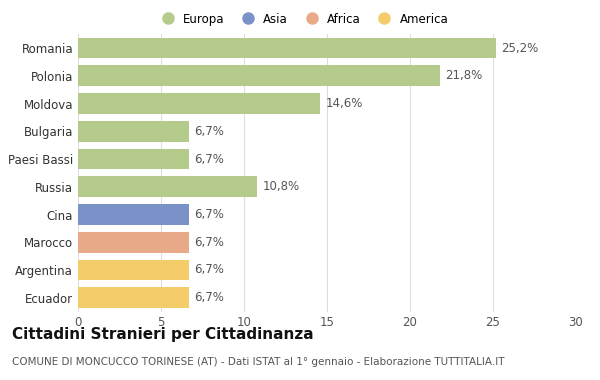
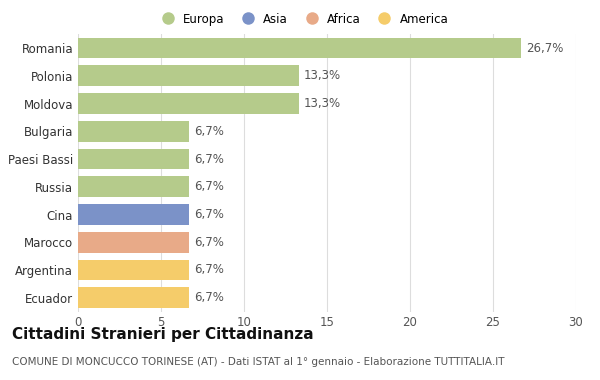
Romania: 25,2% -> 26,7%
Polonia: 21,8% -> 13,3%
Moldova: 14,6% -> 13,3%
Russia: 10,8% -> 6,7%
